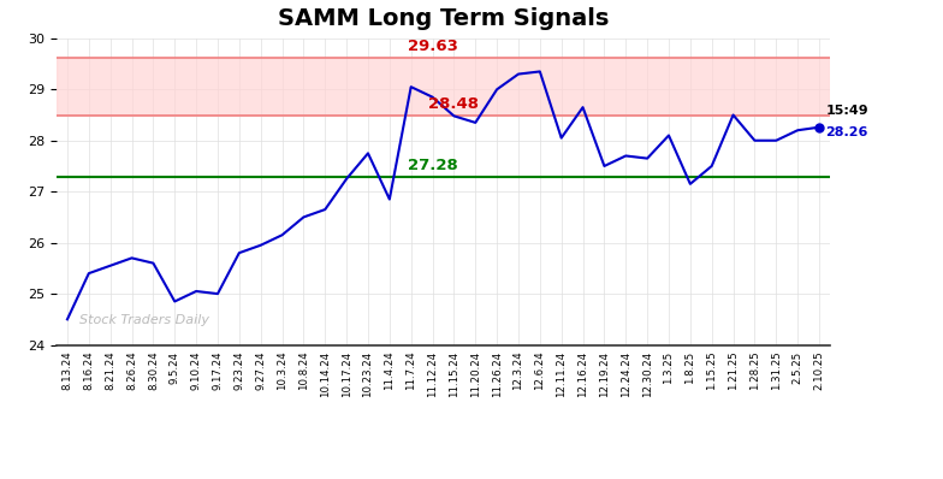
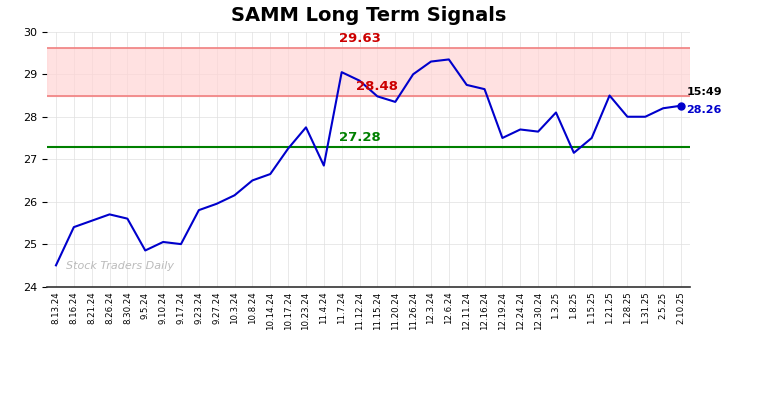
12.11.24: 28.05 -> 28.75
